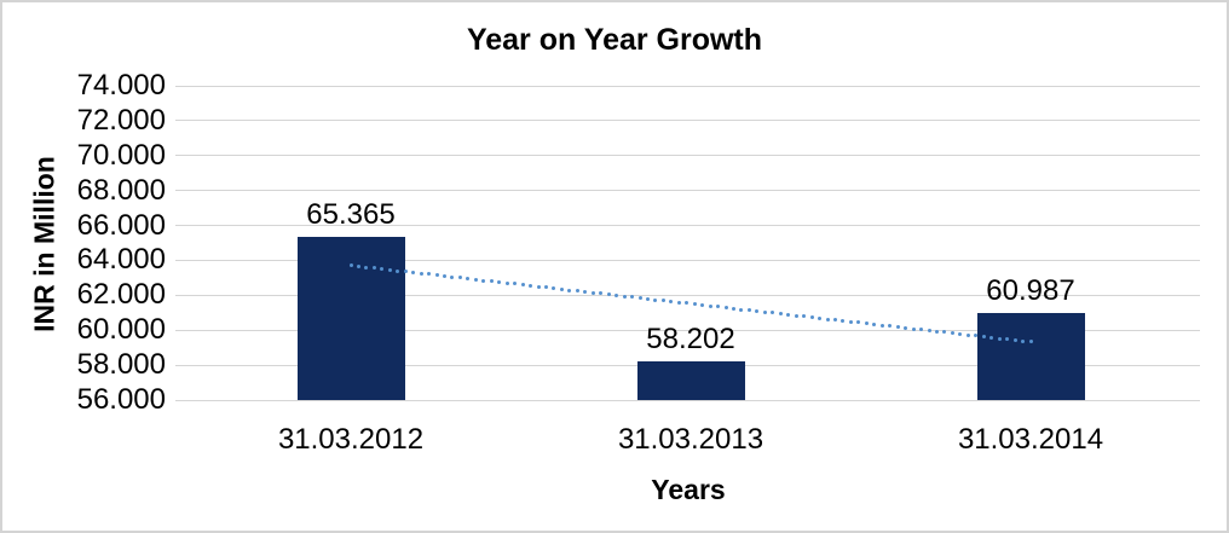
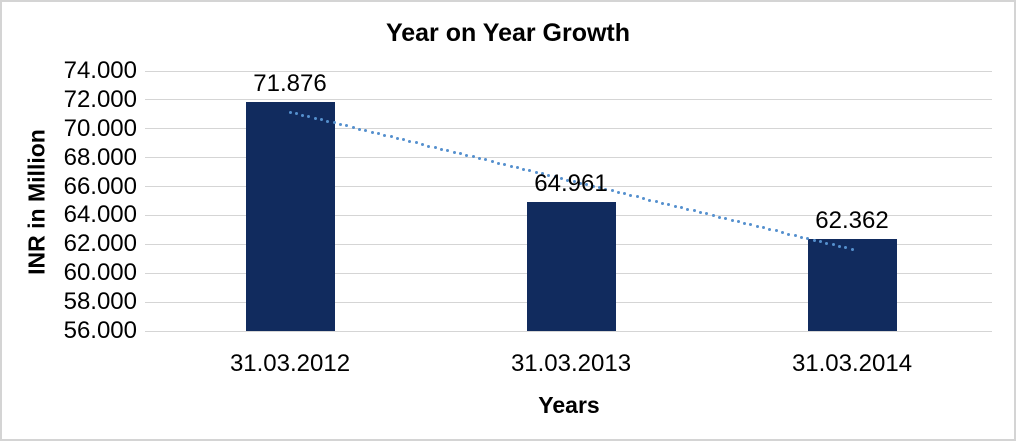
31.03.2012: 65.365 -> 71.876
31.03.2013: 58.202 -> 64.961
31.03.2014: 60.987 -> 62.362
